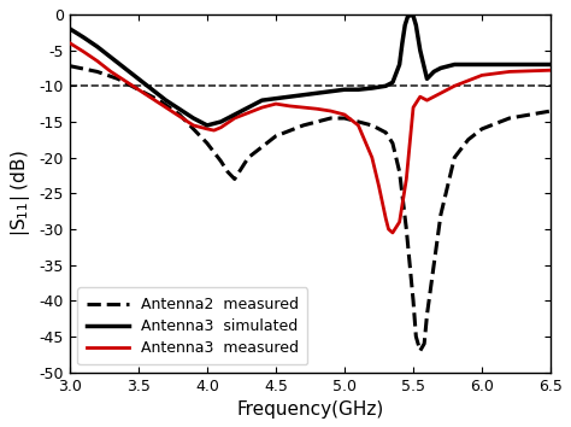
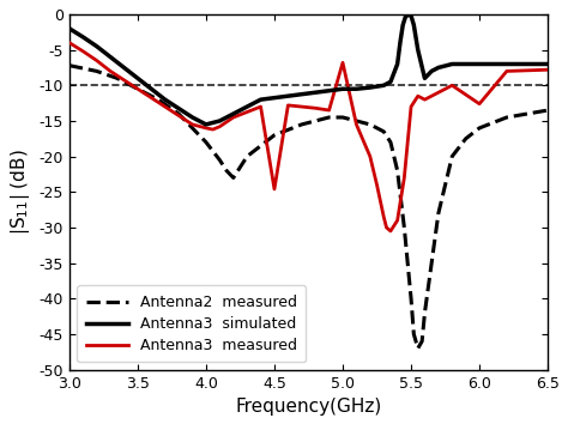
Antenna3 measured/4.5: -12.5 -> -24.6
Antenna3 measured/5.0: -14.0 -> -6.8
Antenna3 measured/6.0: -8.5 -> -12.6
